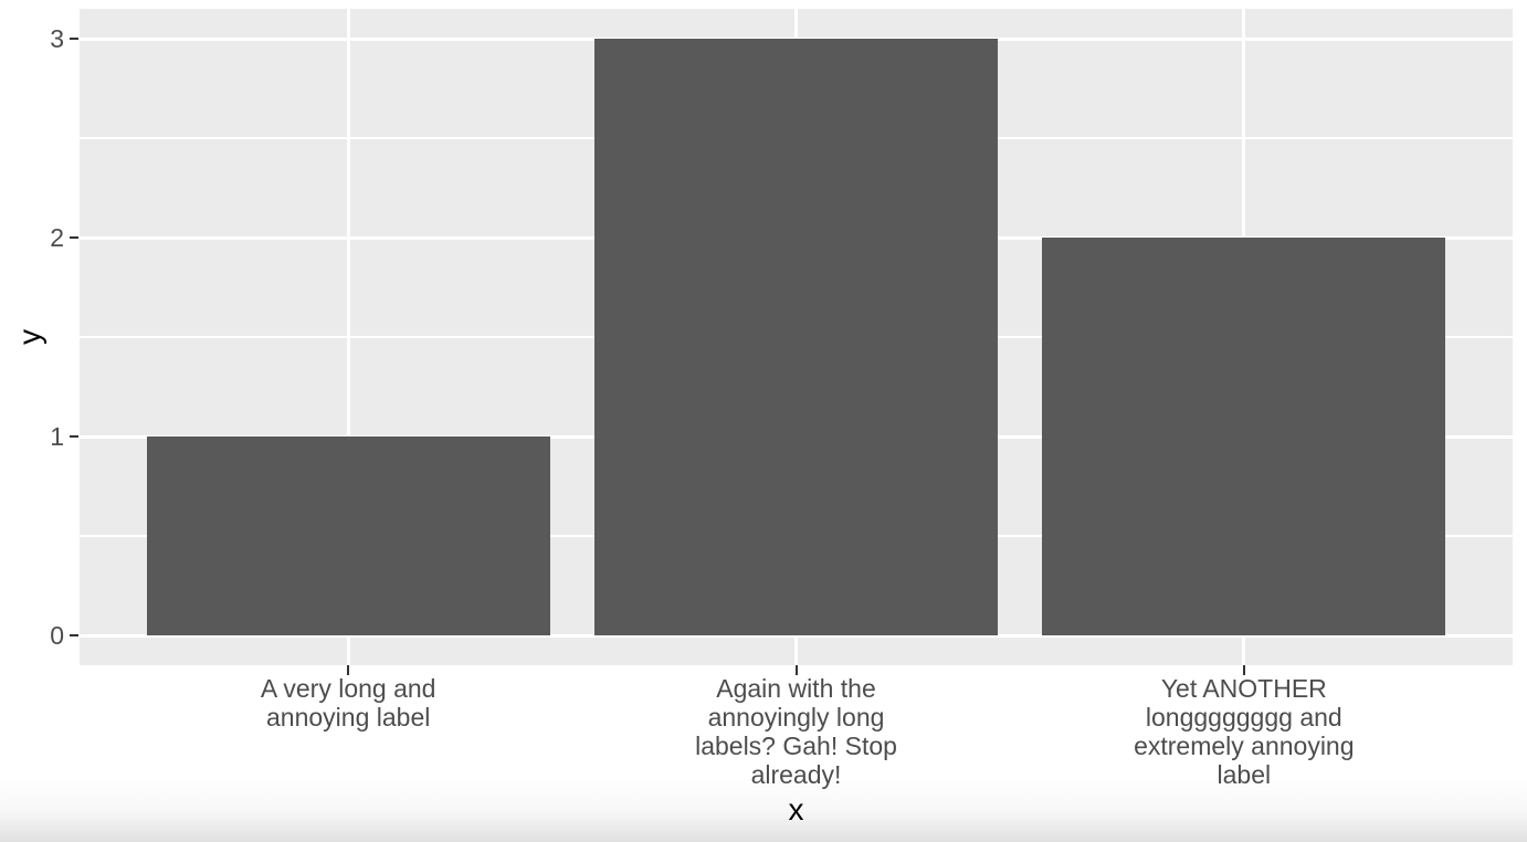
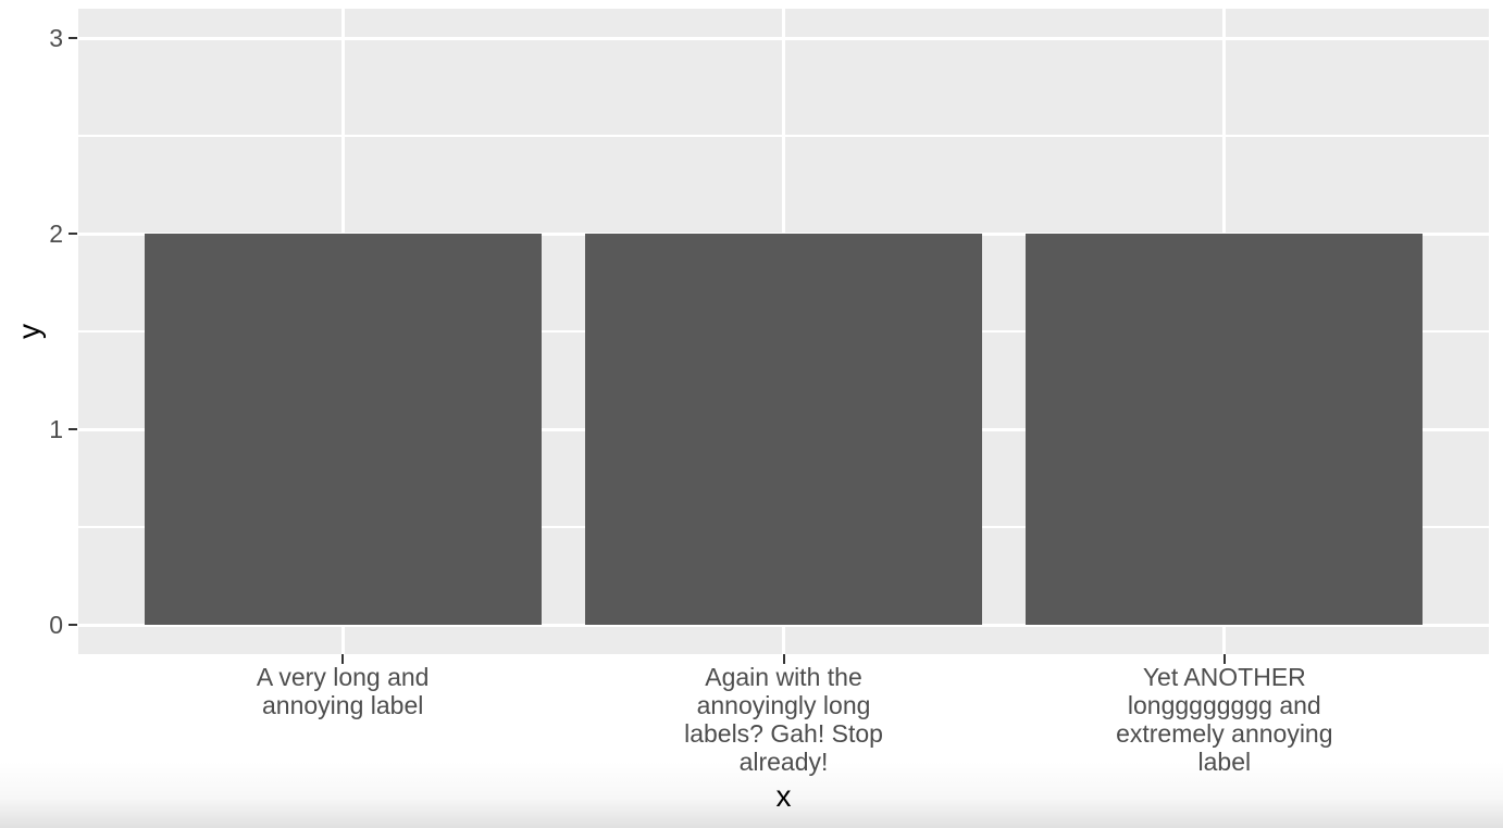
A very long and annoying label: 1 -> 2
Again with the annoyingly long labels? Gah! Stop already!: 3 -> 2
